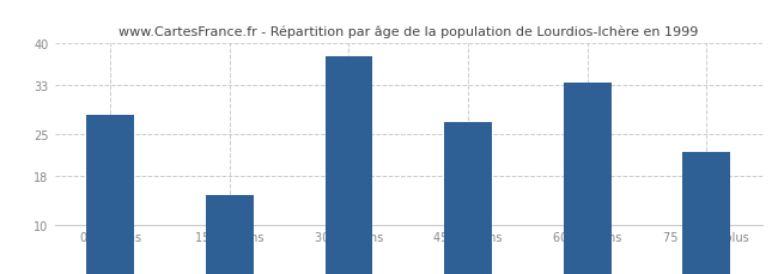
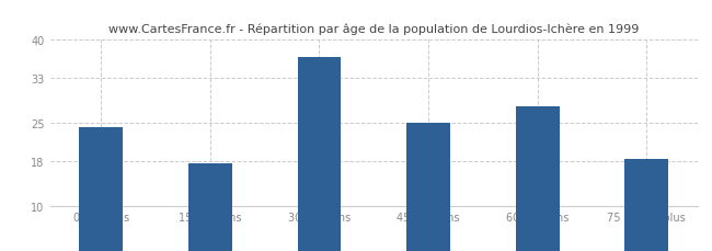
0 à 14 ans: 28.2 -> 24.1
15 à 29 ans: 14.8 -> 17.6
30 à 44 ans: 37.8 -> 36.8
45 à 59 ans: 27.0 -> 25.0
60 à 74 ans: 33.4 -> 27.9
75 ans ou plus: 22.0 -> 18.4
